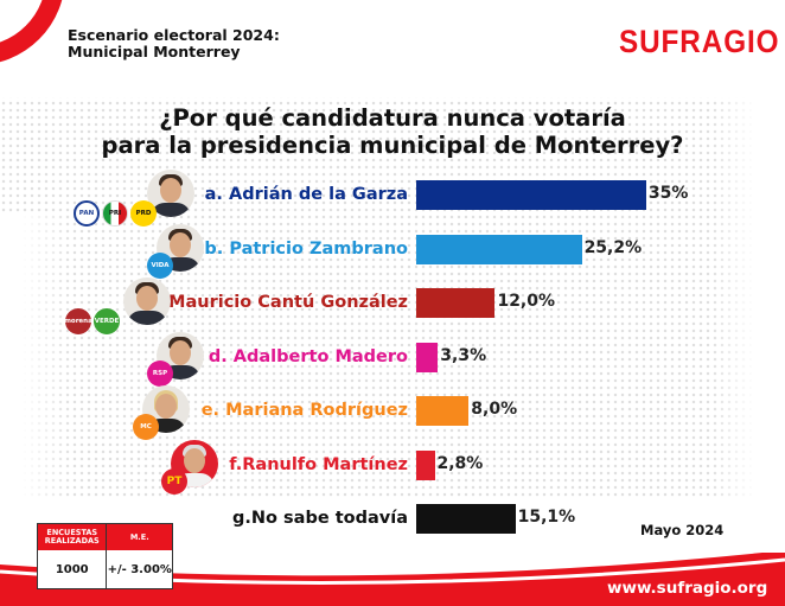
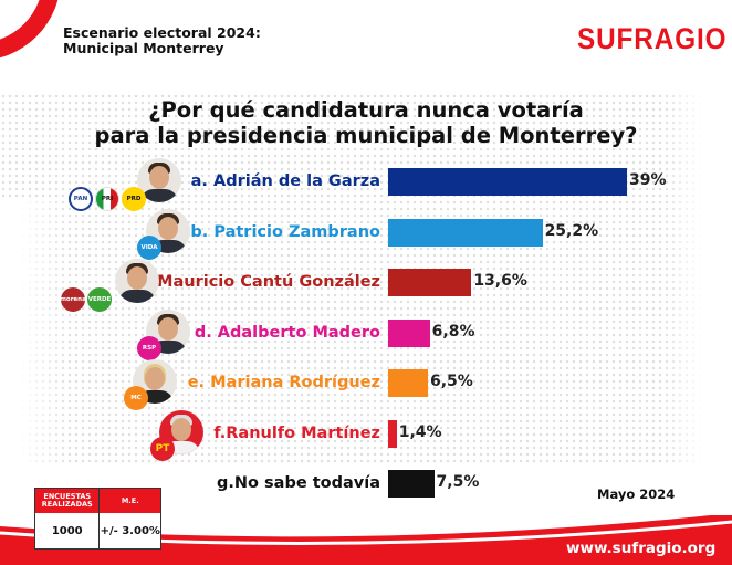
a. Adrián de la Garza: 35% -> 39%
c.Mauricio Cantú González: 12,0% -> 13,6%
d. Adalberto Madero: 3,3% -> 6,8%
e. Mariana Rodríguez: 8,0% -> 6,5%
f.Ranulfo Martínez: 2,8% -> 1,4%
g.No sabe todavía: 15,1% -> 7,5%
